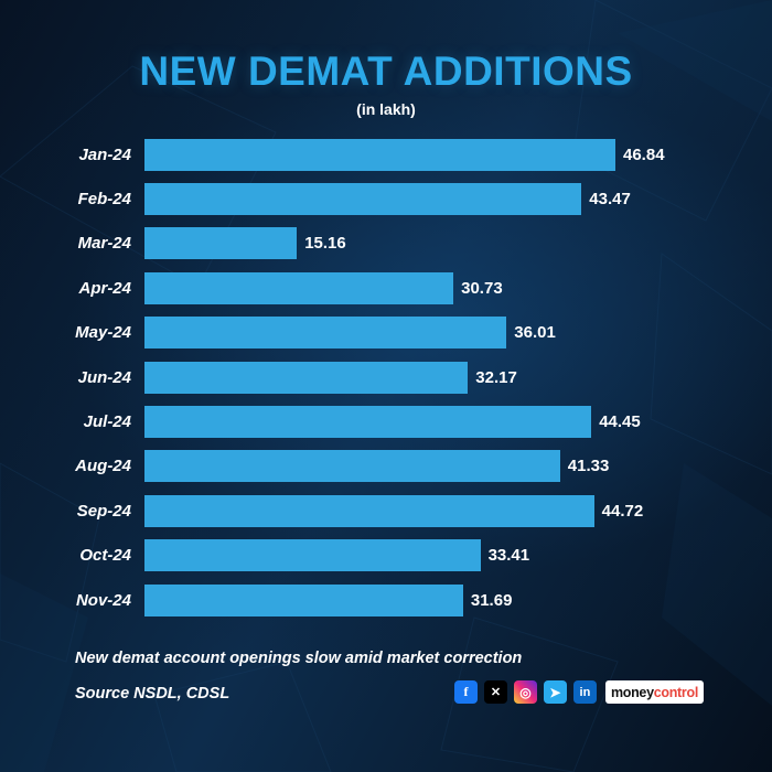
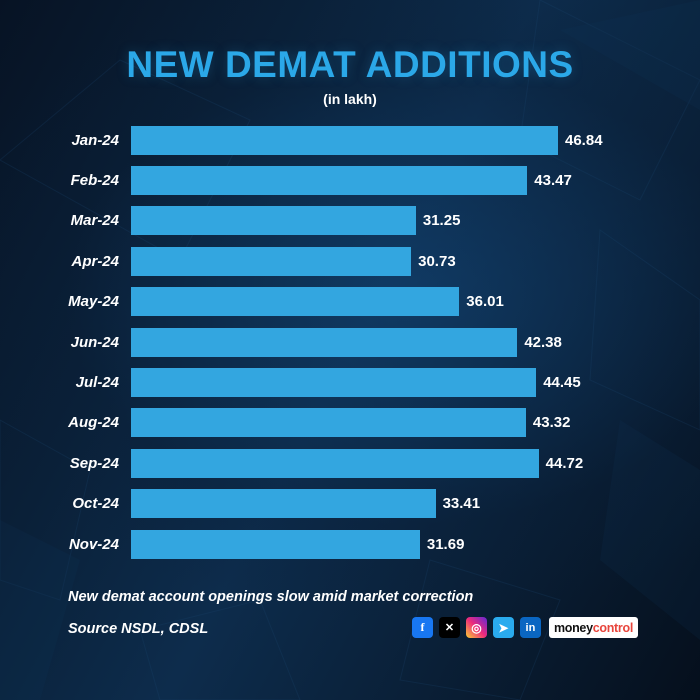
Mar-24: 15.16 -> 31.25
Jun-24: 32.17 -> 42.38
Aug-24: 41.33 -> 43.32
